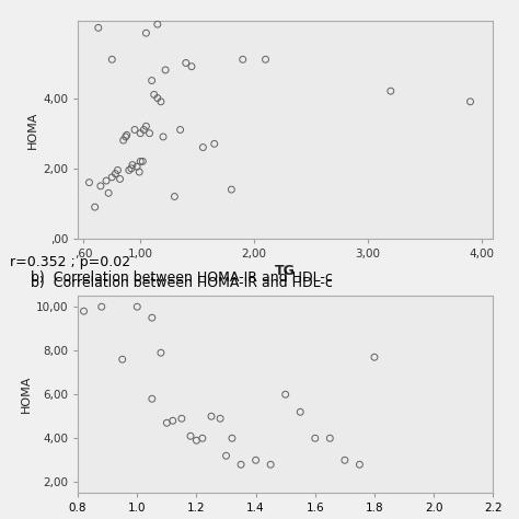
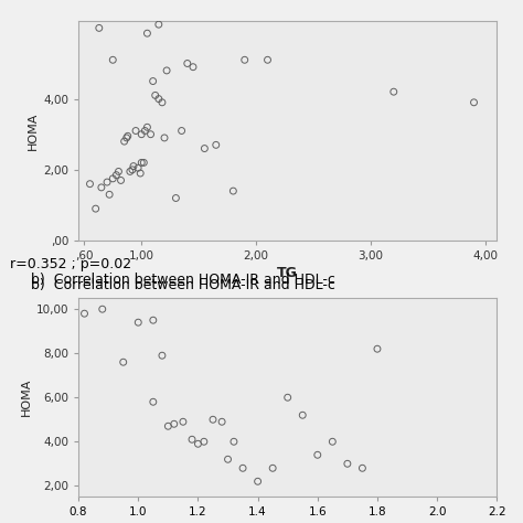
1.0: 10,0 -> 9,4
1.4: 3,0 -> 2,2
1.6: 4,0 -> 3,4
1.8: 7,7 -> 8,2
